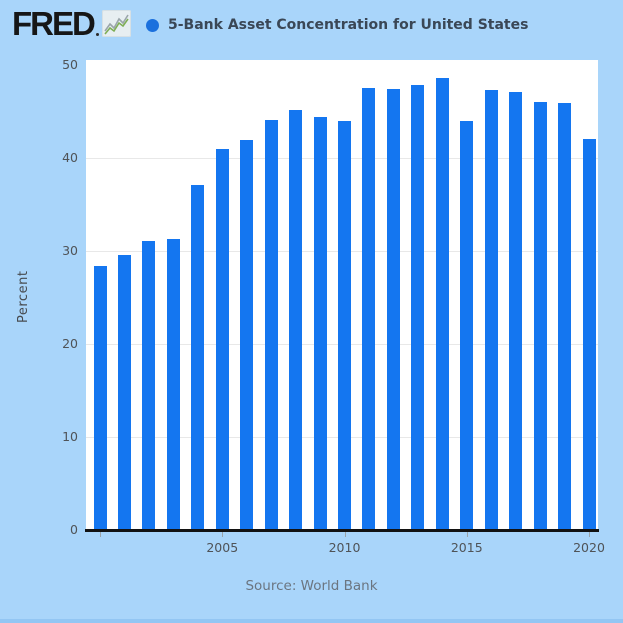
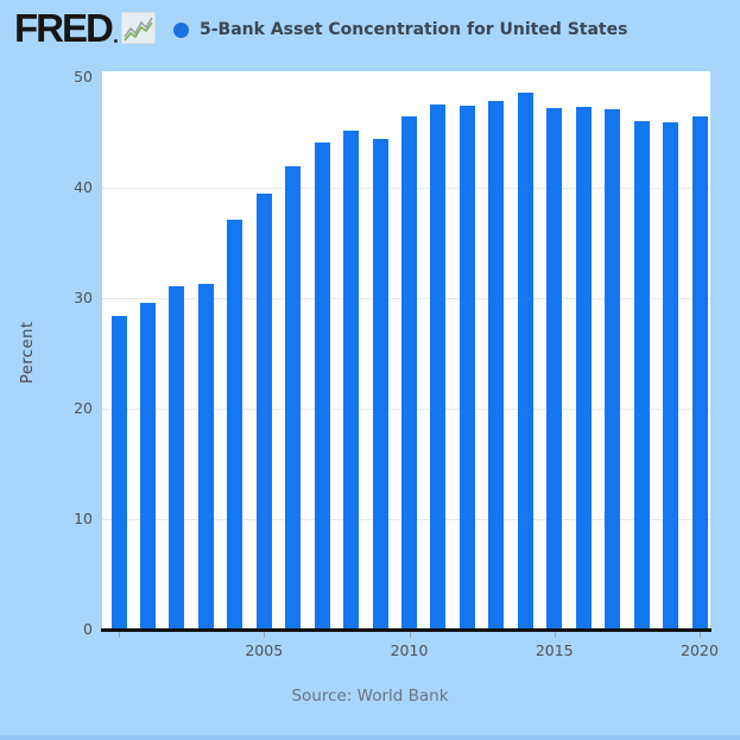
2005: 41 -> 40
2010: 44 -> 46
2015: 44 -> 47
2020: 42 -> 46
